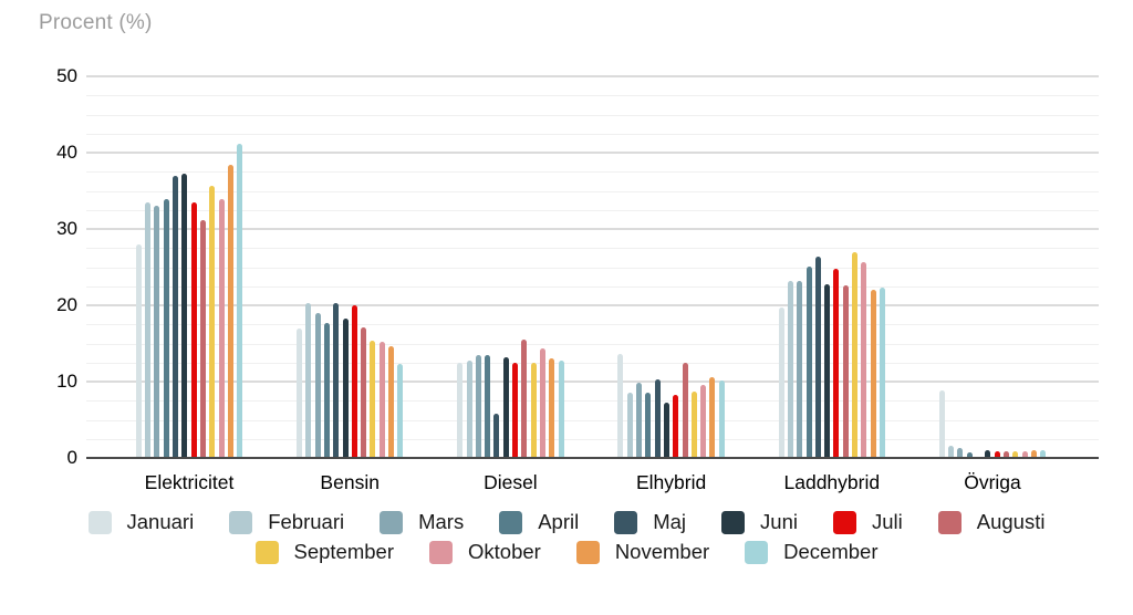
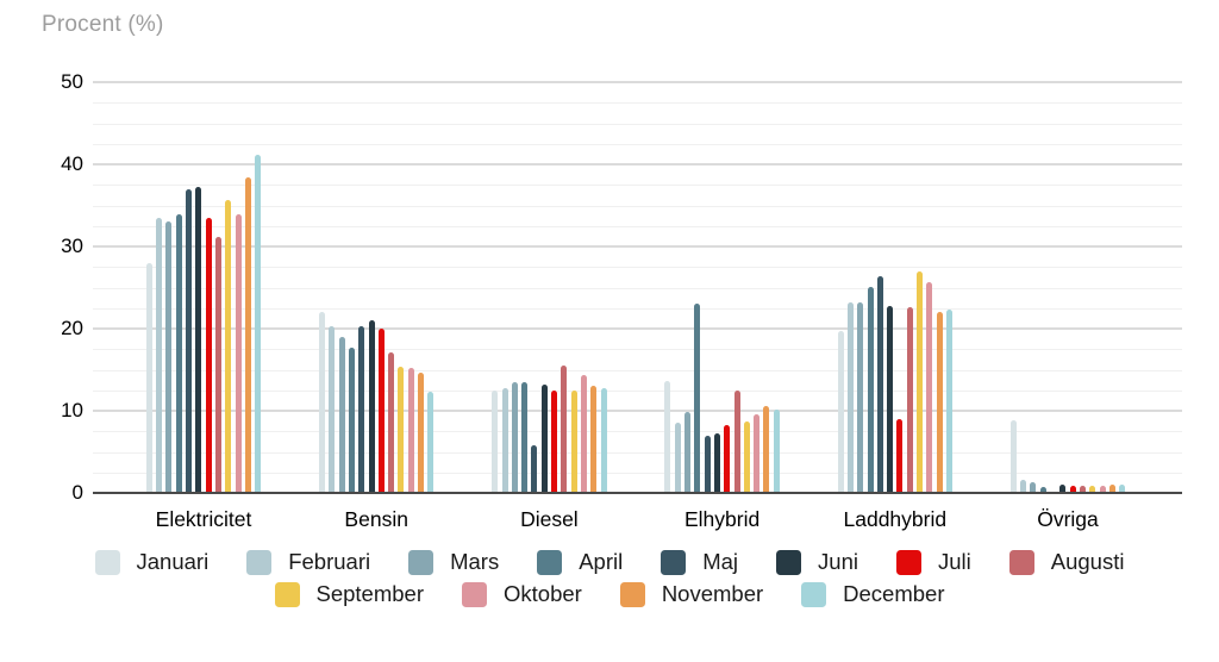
Januari/Bensin: 17 -> 22
Juni/Bensin: 18 -> 21
April/Elhybrid: 8 -> 23
Maj/Elhybrid: 10 -> 7
Juli/Laddhybrid: 25 -> 9
